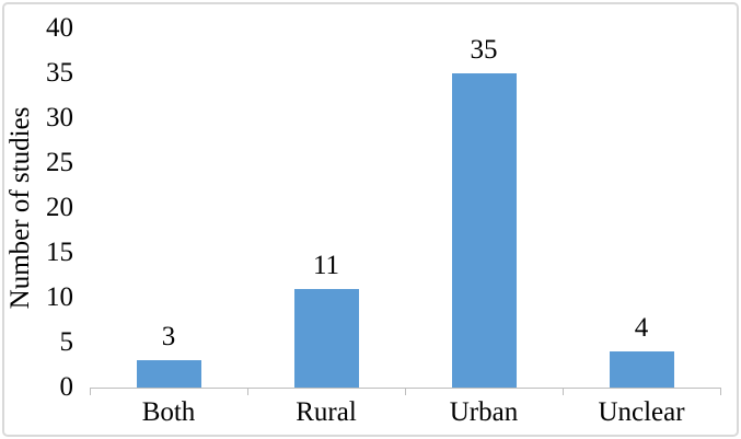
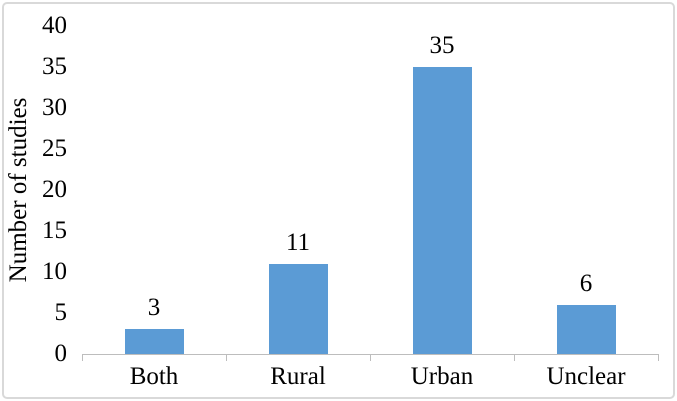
Unclear: 4 -> 6
